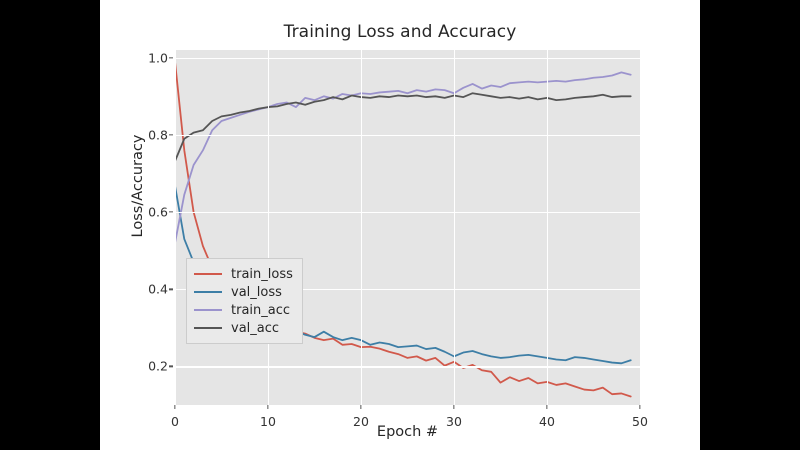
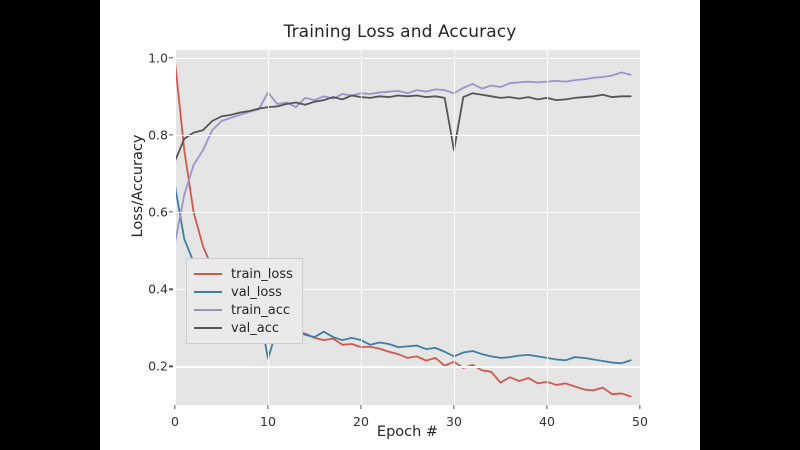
val_loss/10: 0.33 -> 0.22
train_acc/10: 0.87 -> 0.91
val_acc/30: 0.90 -> 0.76
